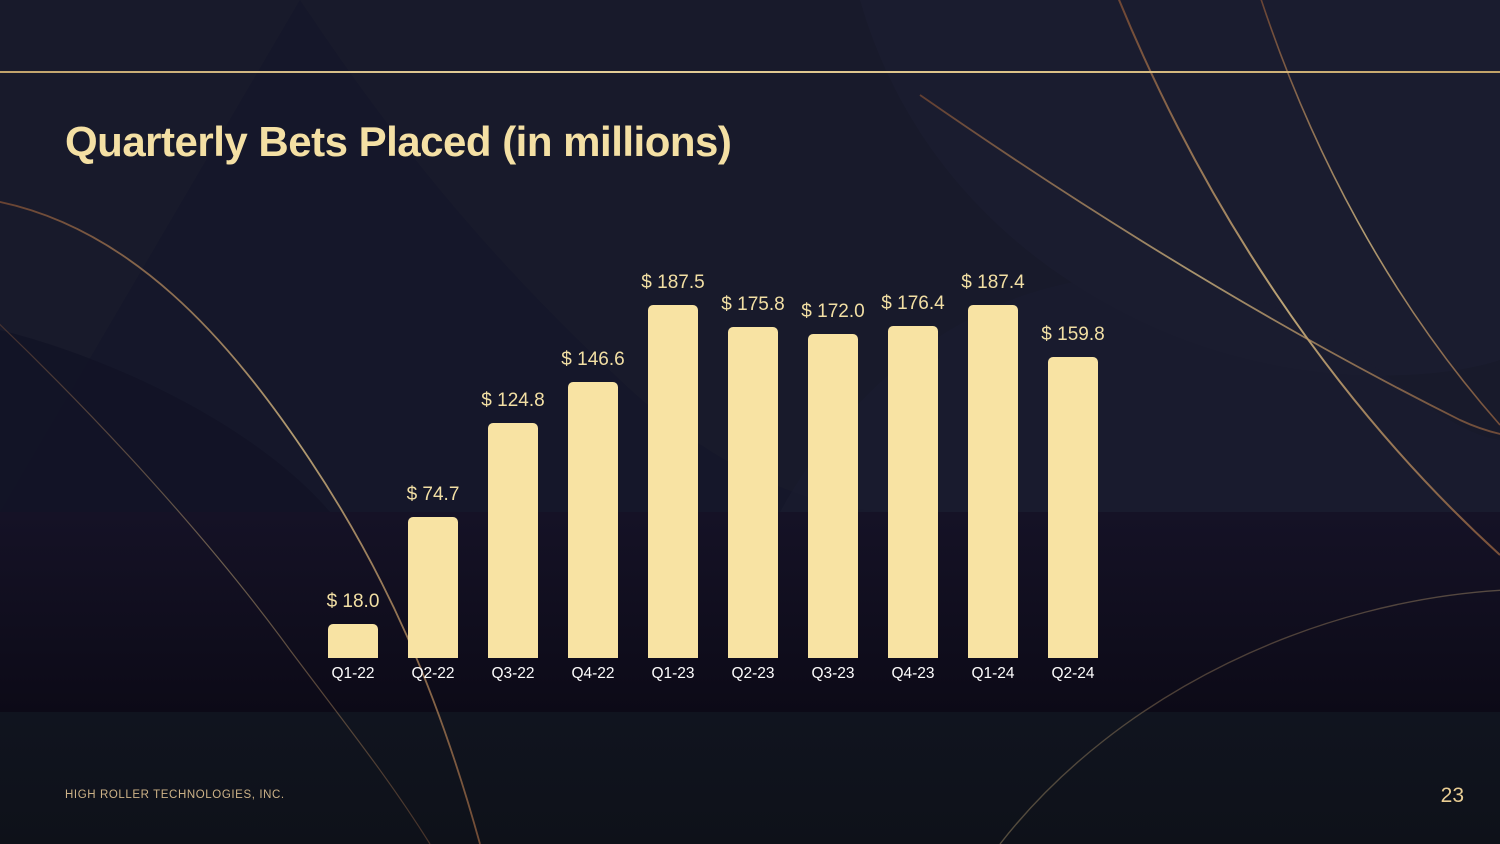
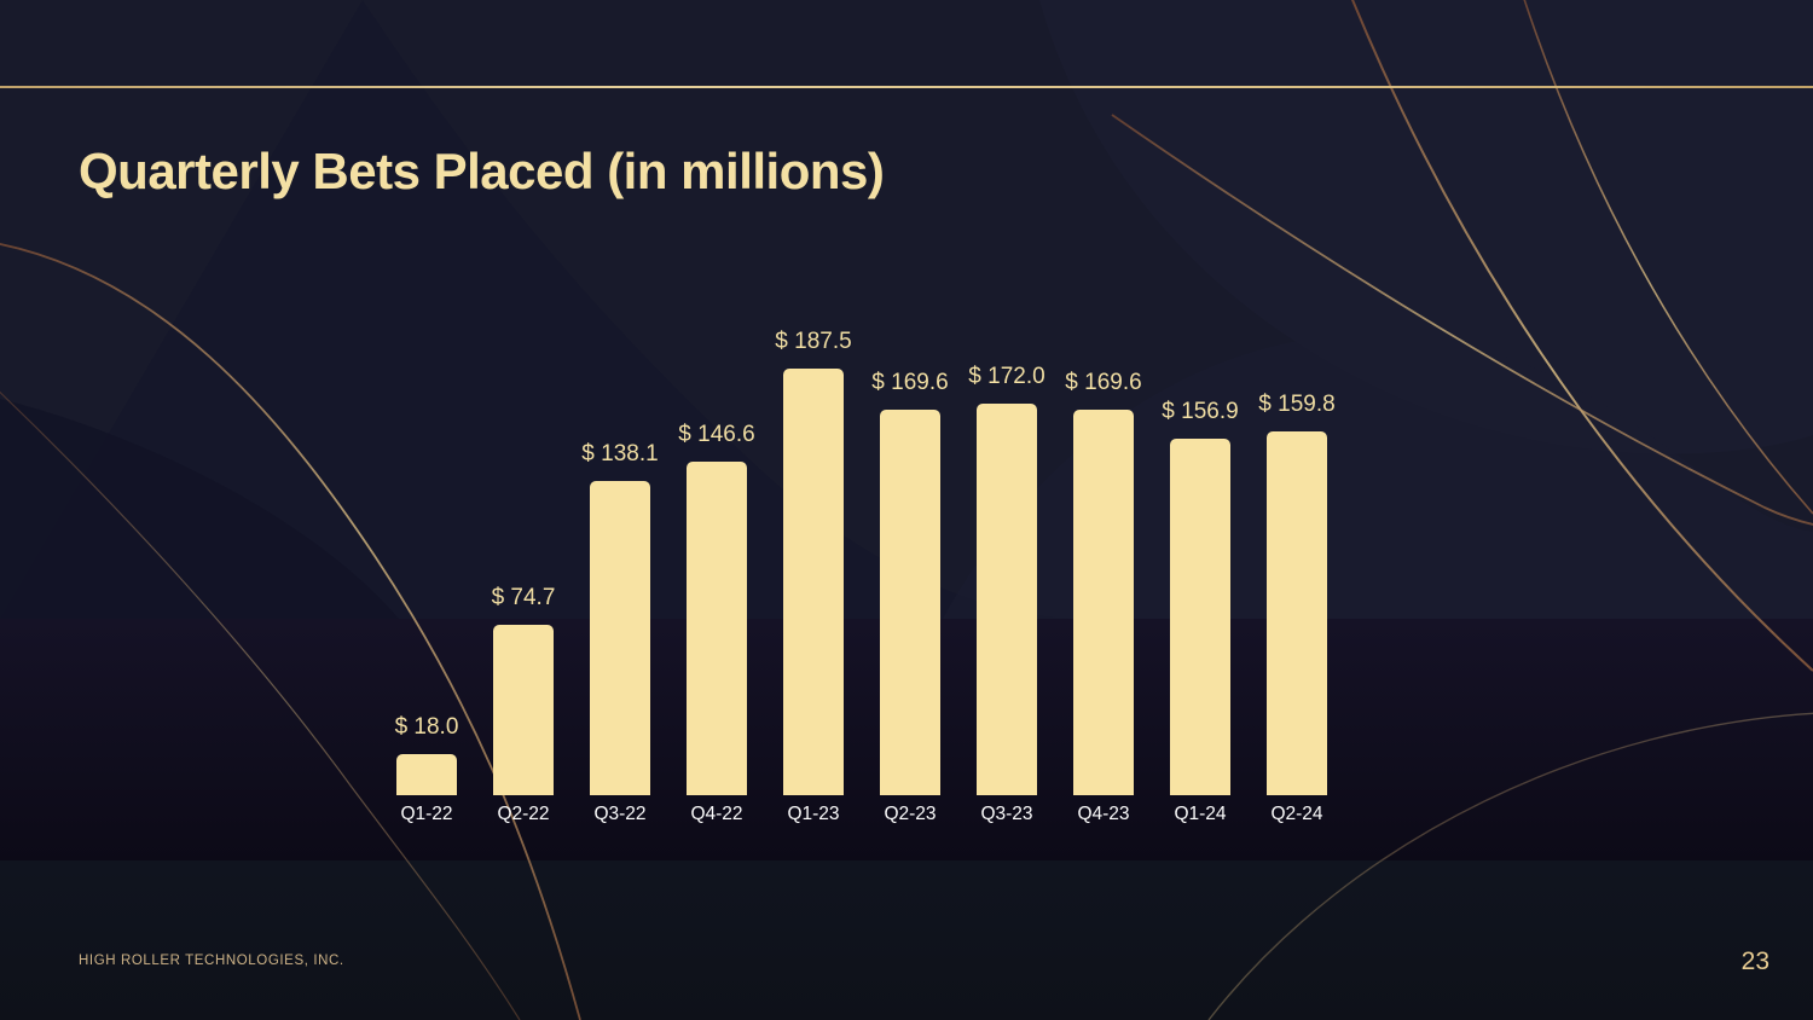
Q3-22: 124.8 -> 138.1
Q2-23: 175.8 -> 169.6
Q4-23: 176.4 -> 169.6
Q1-24: 187.4 -> 156.9
